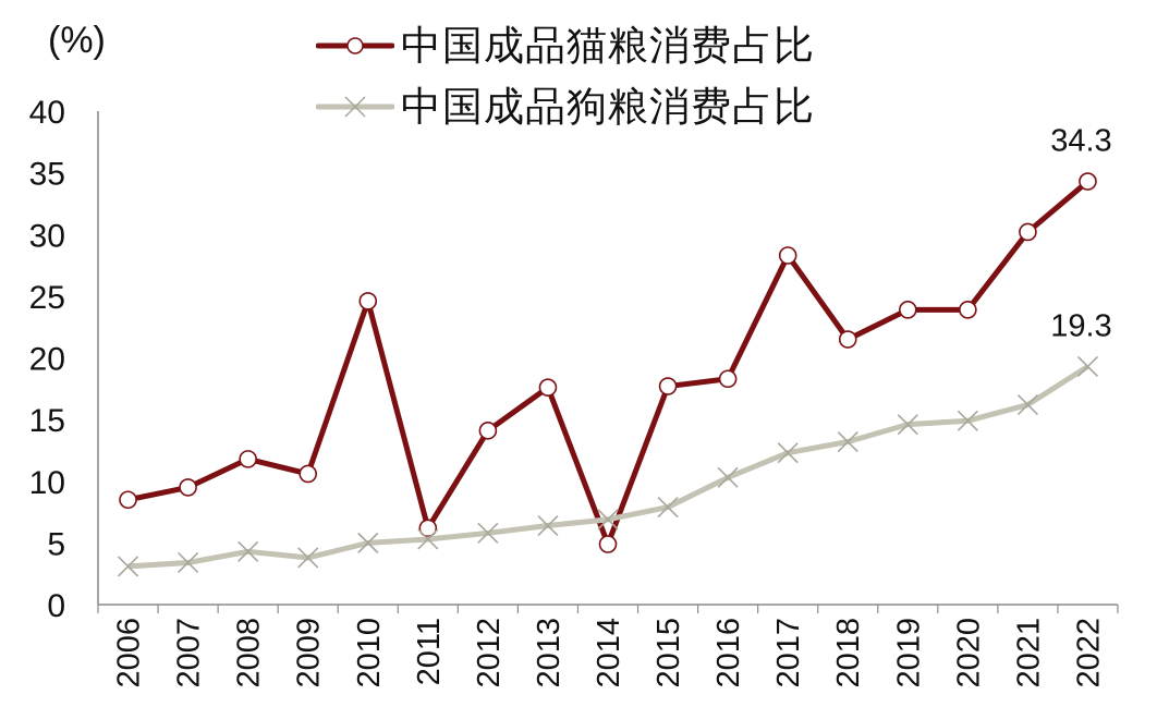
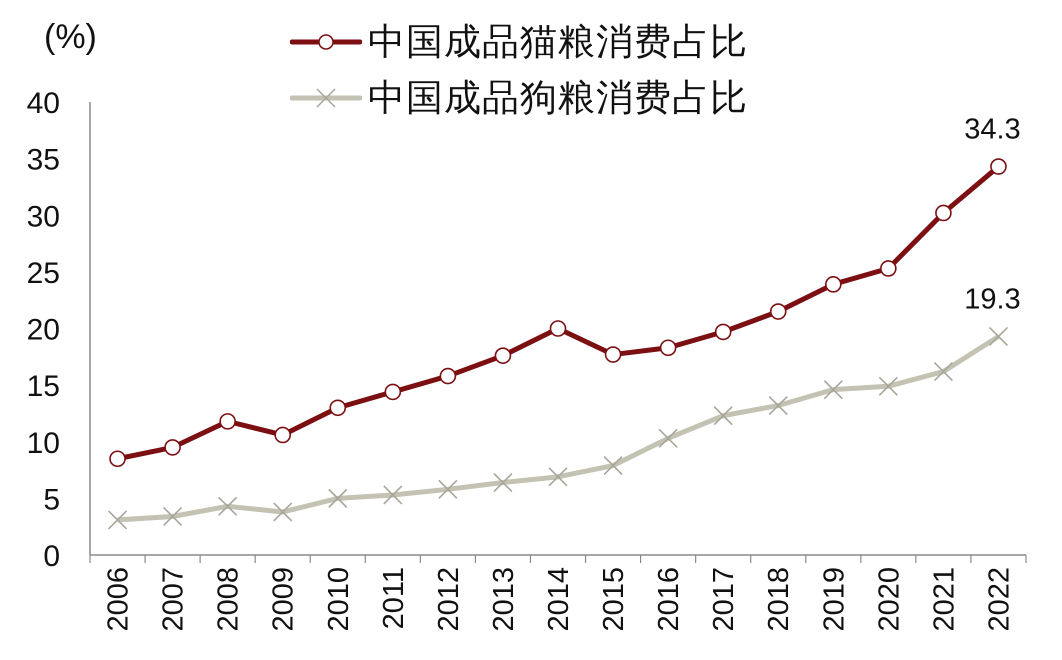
中国成品猫粮消费占比/2010: 24.6 -> 13.0
中国成品猫粮消费占比/2011: 6.2 -> 14.4
中国成品猫粮消费占比/2012: 14.1 -> 15.8
中国成品猫粮消费占比/2014: 4.9 -> 20.0
中国成品猫粮消费占比/2017: 28.3 -> 19.7
中国成品猫粮消费占比/2020: 23.9 -> 25.3
